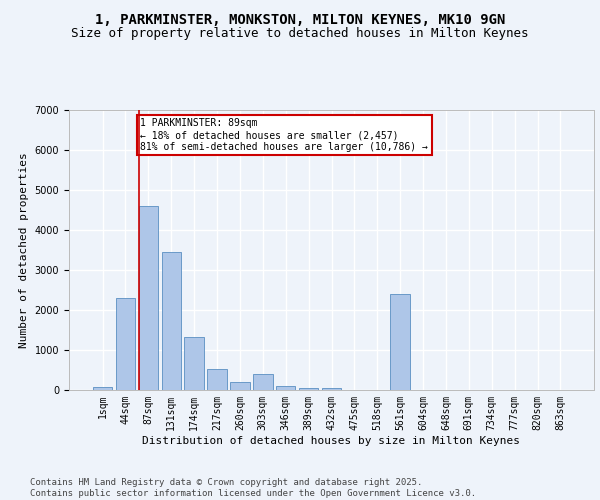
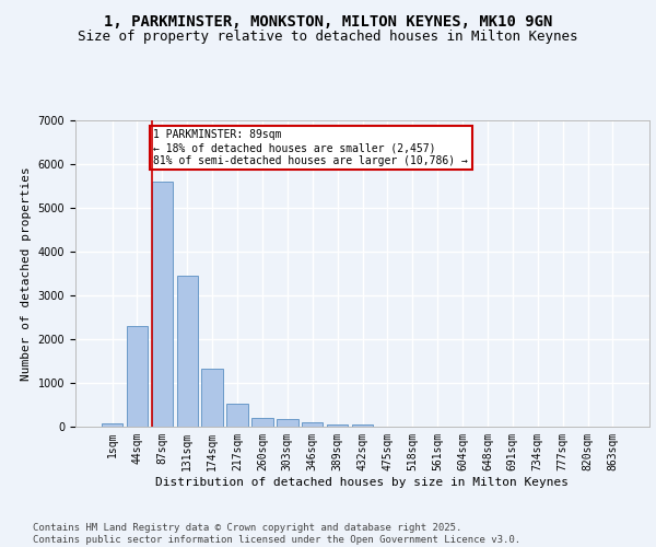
87sqm: 4600 -> 5600
303sqm: 400 -> 180
561sqm: 2400 -> 0
